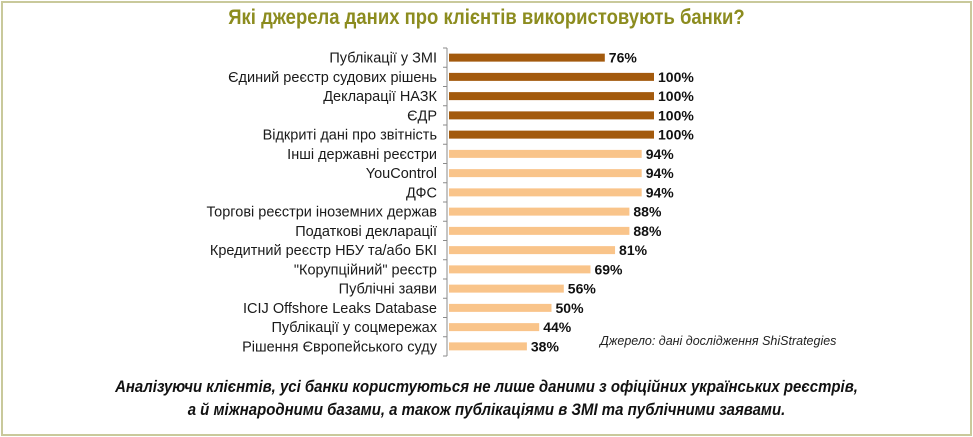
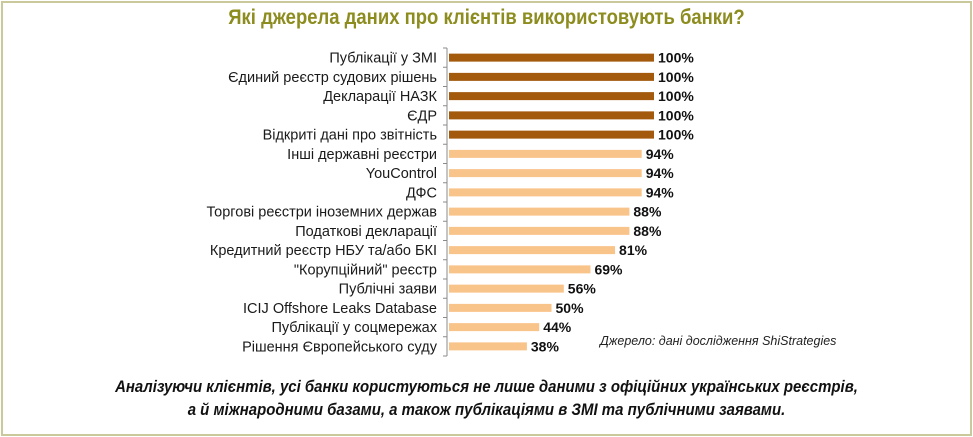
Публікації у ЗМІ: 76% -> 100%
